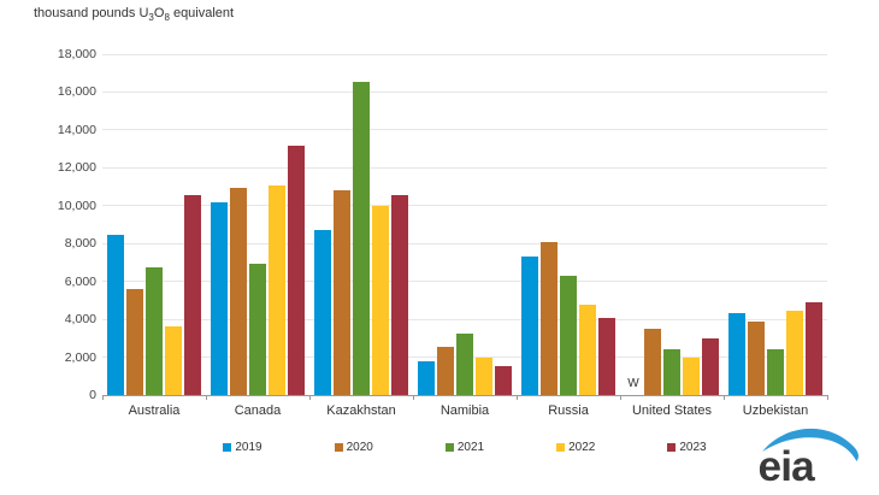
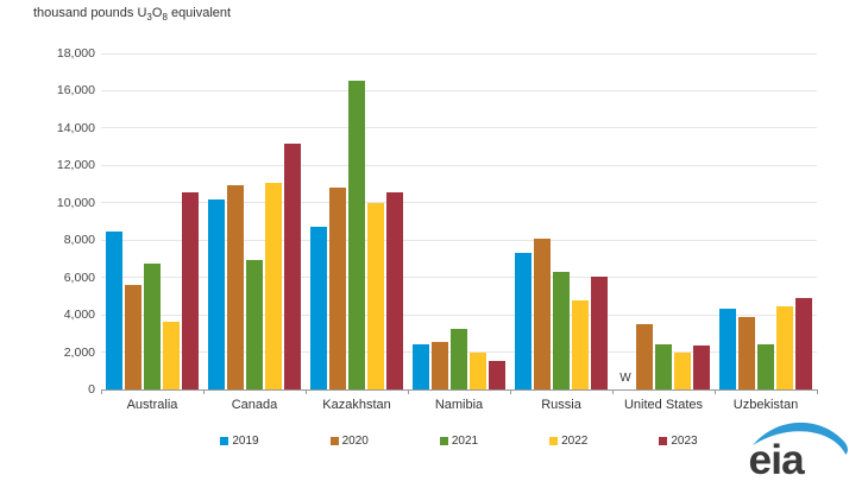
2019/Namibia: 1800 -> 2400
2023/Russia: 4100 -> 6000
2023/United States: 3000 -> 2400
